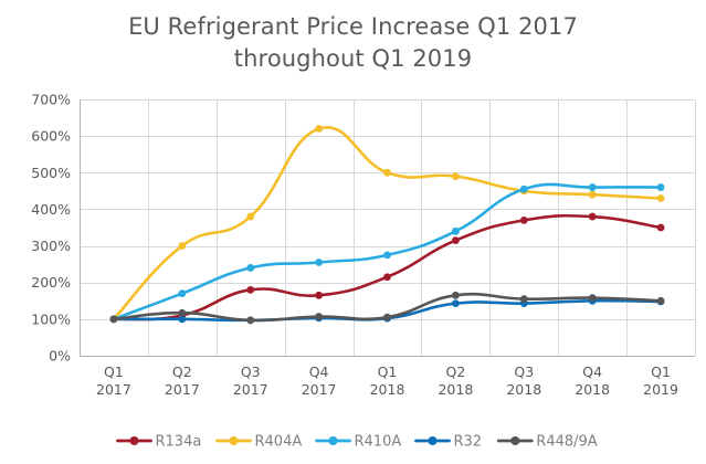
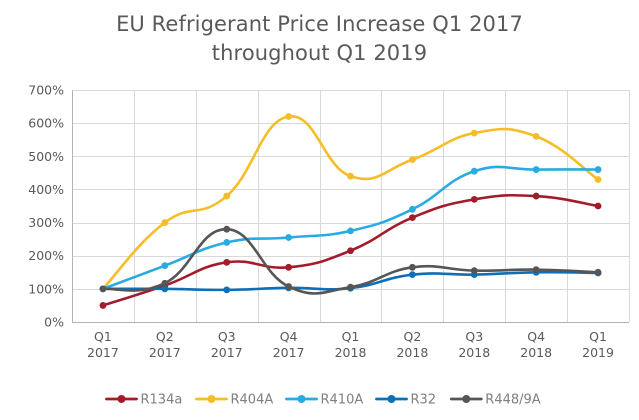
R134a/Q1 2017: 100% -> 50%
R448/9A/Q3 2017: 100% -> 280%
R404A/Q1 2018: 500% -> 440%
R404A/Q3 2018: 450% -> 570%
R404A/Q4 2018: 440% -> 560%
